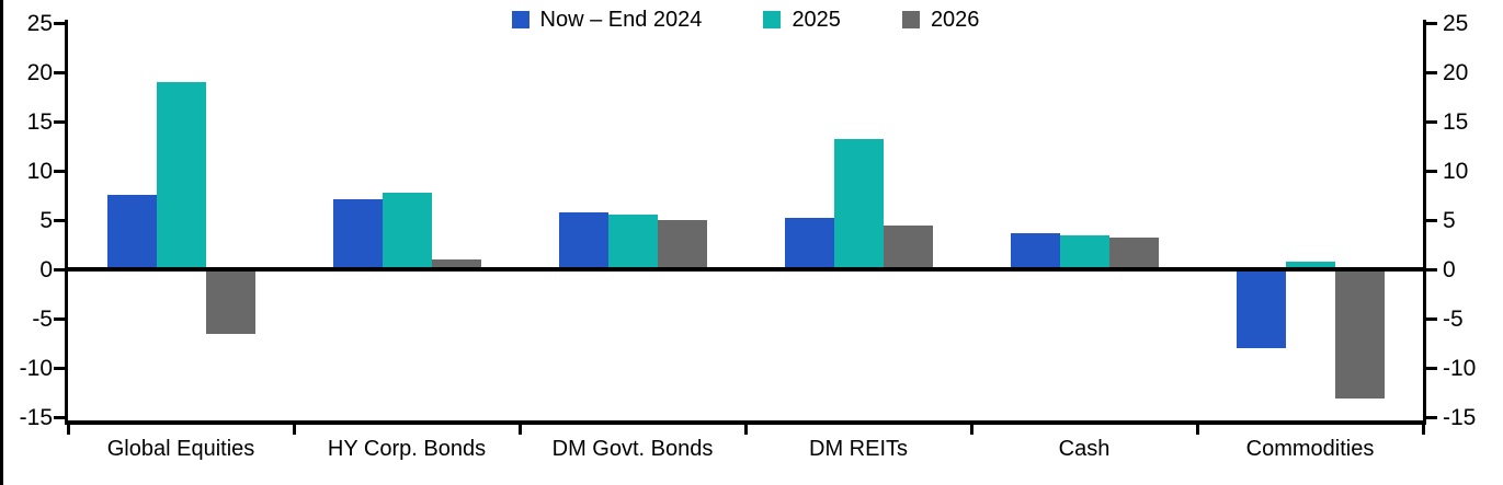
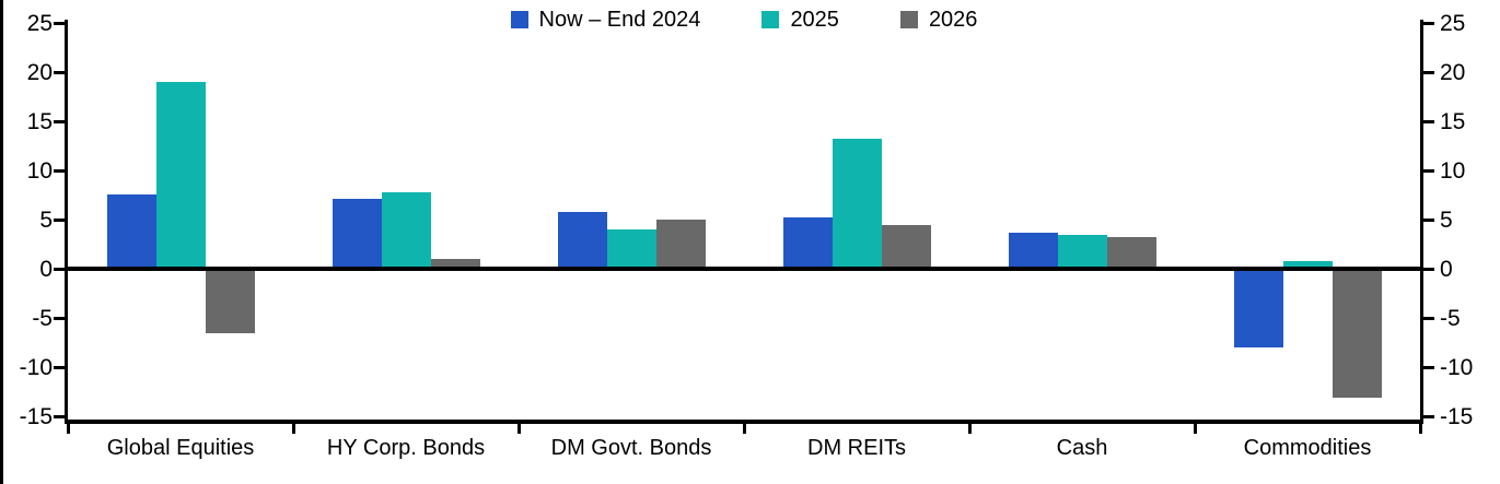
2025/DM Govt. Bonds: 6 -> 4
